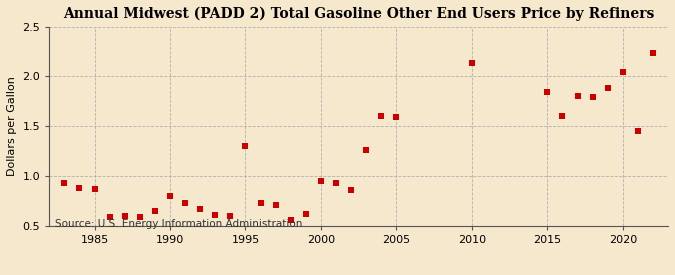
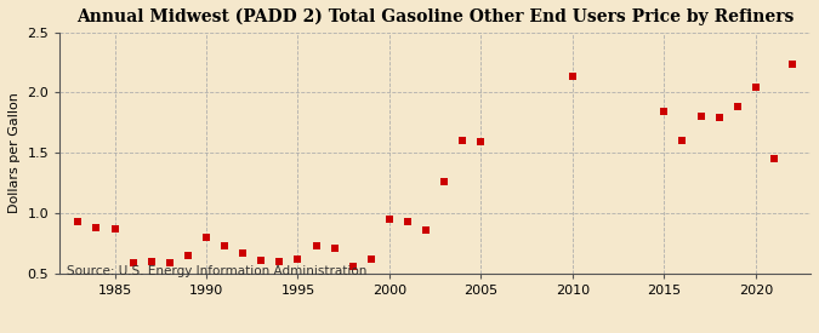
1995: 1.30 -> 0.62
